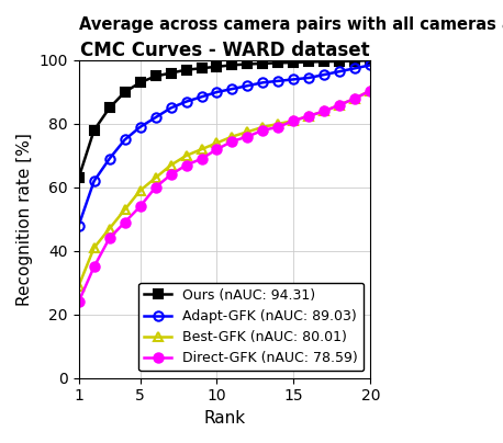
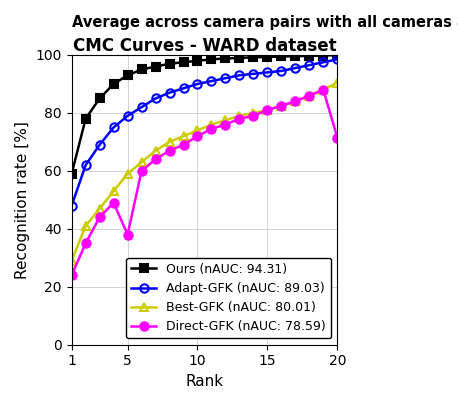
Ours (nAUC: 94.31)/1: 63.0 -> 59.0
Direct-GFK (nAUC: 78.59)/5: 54.0 -> 38.0
Direct-GFK (nAUC: 78.59)/20: 90.5 -> 71.5
